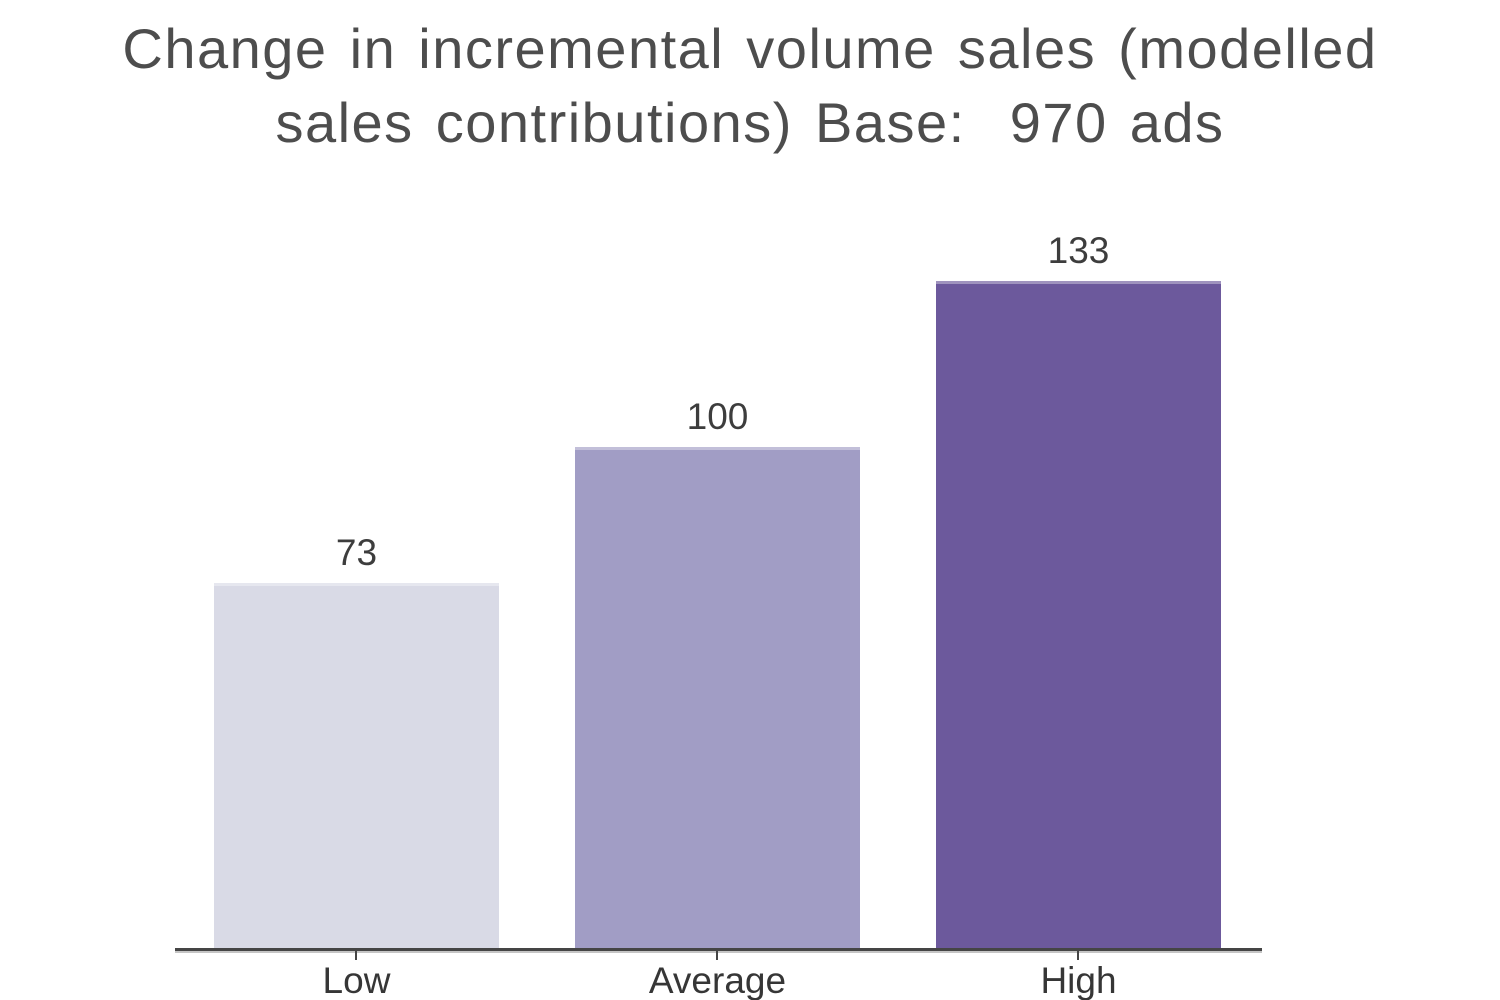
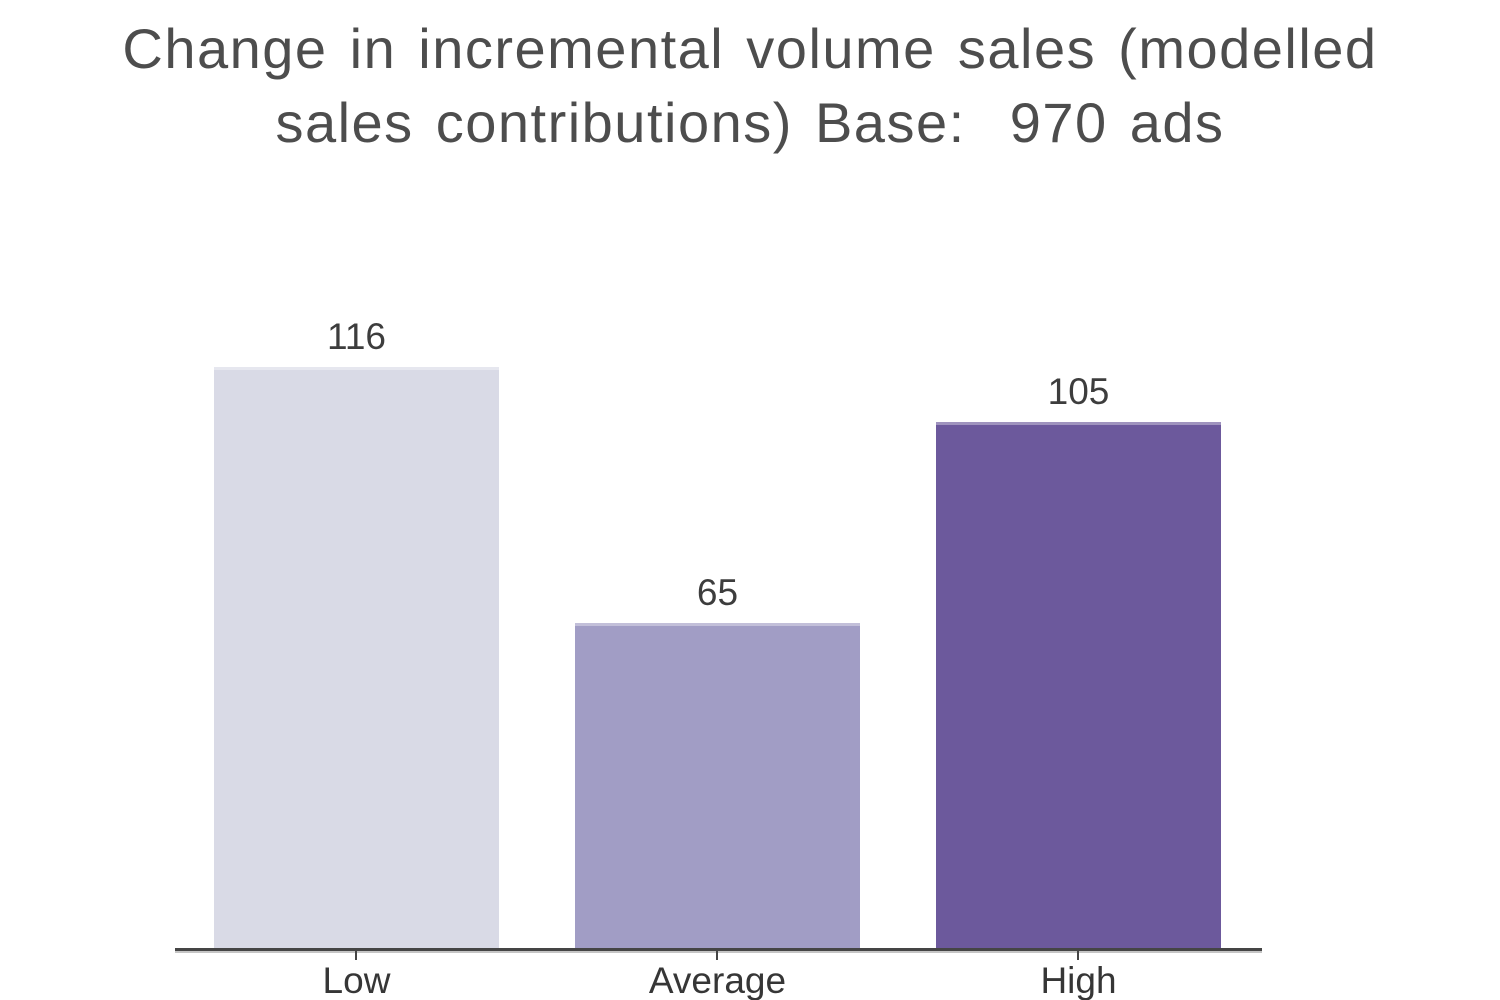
Low: 73 -> 116
Average: 100 -> 65
High: 133 -> 105
